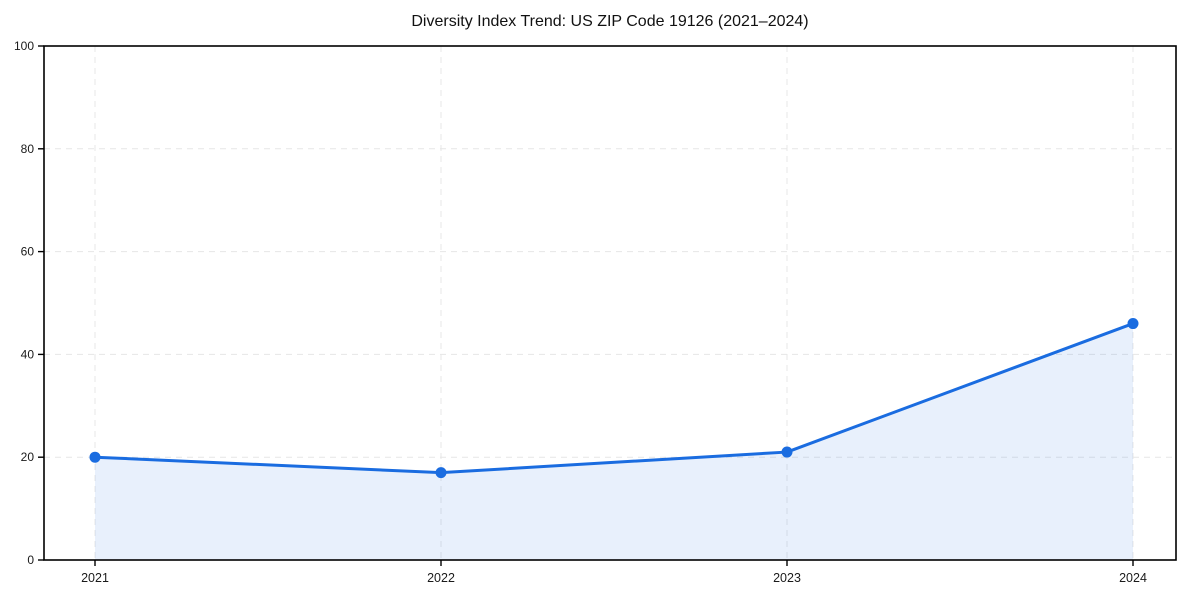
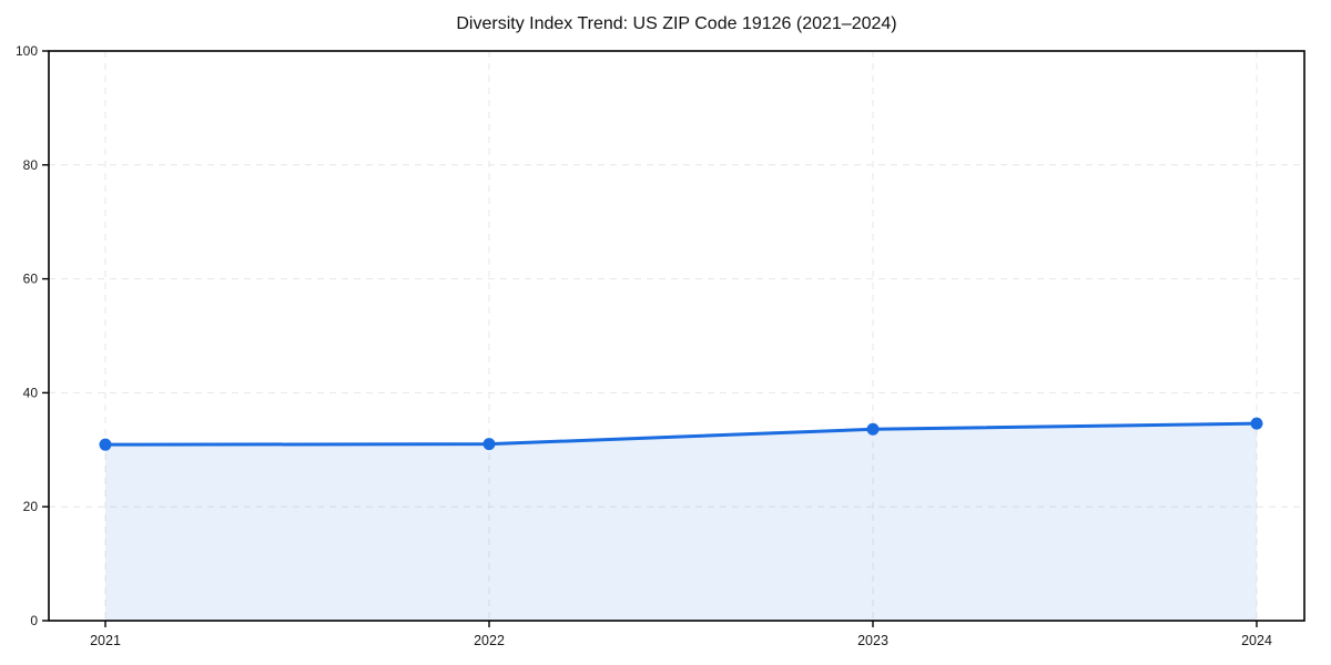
2021: 20 -> 31
2022: 17 -> 31
2023: 21 -> 34
2024: 46 -> 35
